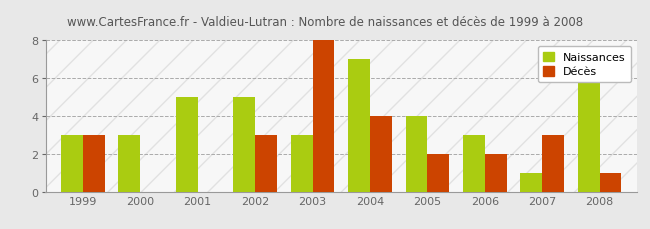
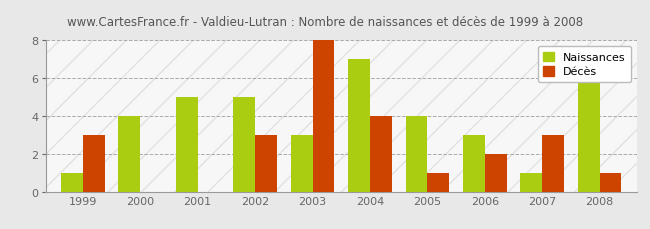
Naissances/1999: 3 -> 1
Naissances/2000: 3 -> 4
Décès/2005: 2 -> 1
